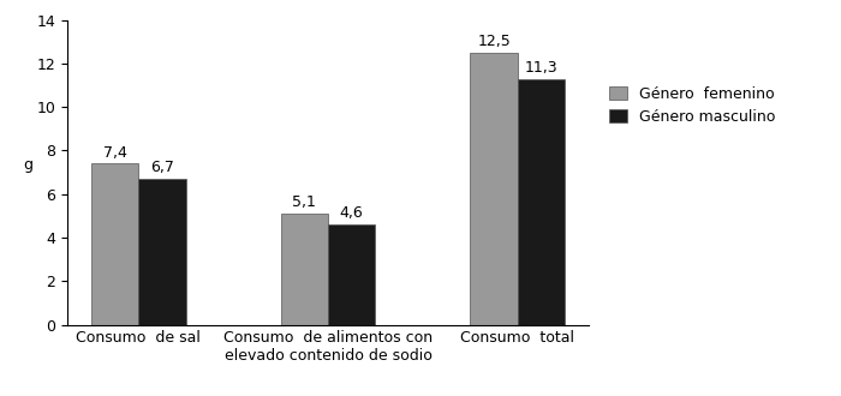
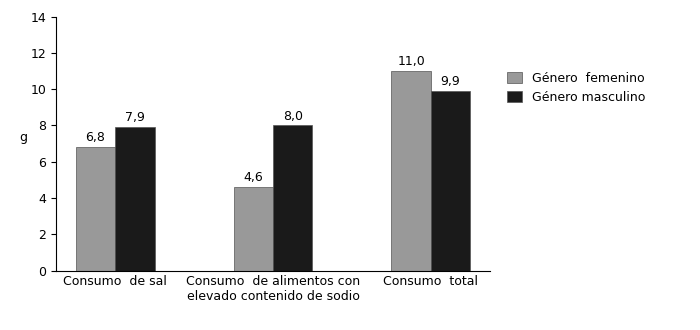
Género femenino/Consumo de sal: 7,4 -> 6,8
Género masculino/Consumo de sal: 6,7 -> 7,9
Género femenino/Consumo de alimentos con elevado contenido de sodio: 5,1 -> 4,6
Género masculino/Consumo de alimentos con elevado contenido de sodio: 4,6 -> 8,0
Género femenino/Consumo total: 12,5 -> 11,0
Género masculino/Consumo total: 11,3 -> 9,9
